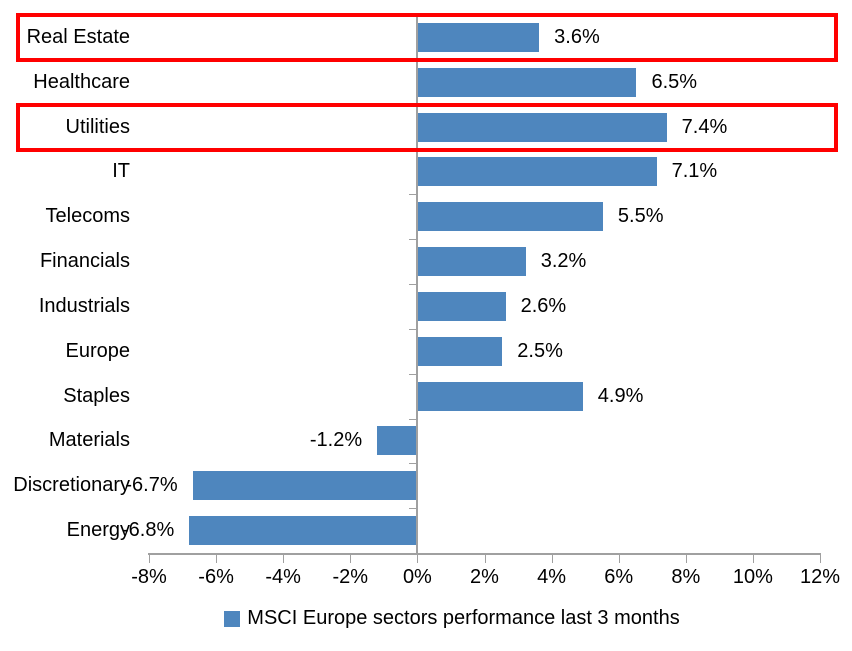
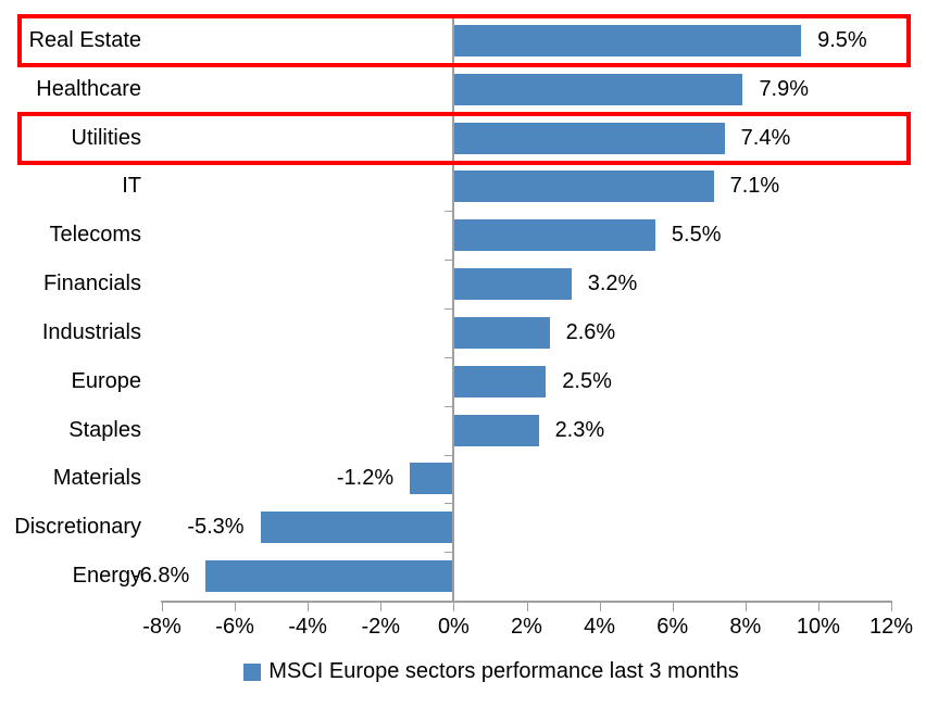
Real Estate: 3.6% -> 9.5%
Healthcare: 6.5% -> 7.9%
Staples: 4.9% -> 2.3%
Discretionary: -6.7% -> -5.3%
